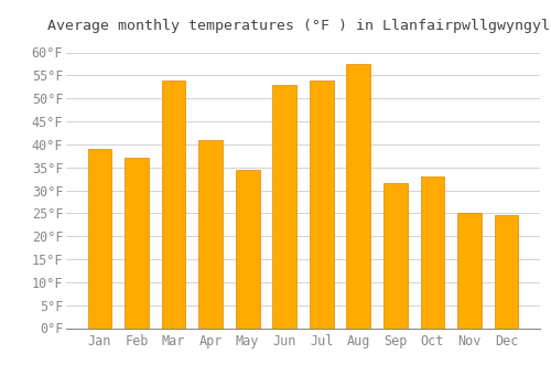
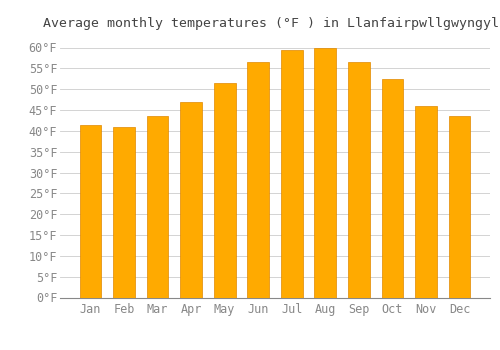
Jan: 39.0°F -> 41.5°F
Feb: 37.0°F -> 41.0°F
Mar: 54.0°F -> 43.5°F
Apr: 41.0°F -> 47.0°F
May: 34.5°F -> 51.5°F
Jun: 53.0°F -> 56.5°F
Jul: 54.0°F -> 59.5°F
Aug: 57.5°F -> 60.0°F
Sep: 31.5°F -> 56.5°F
Oct: 33.0°F -> 52.5°F
Nov: 25.0°F -> 46.0°F
Dec: 24.5°F -> 43.5°F
